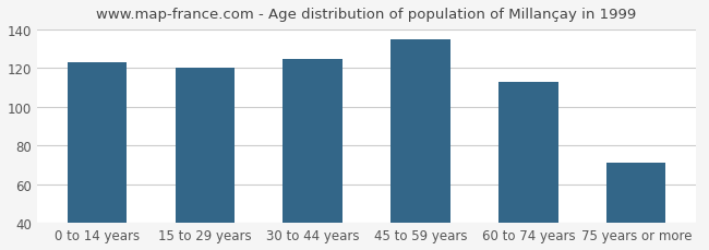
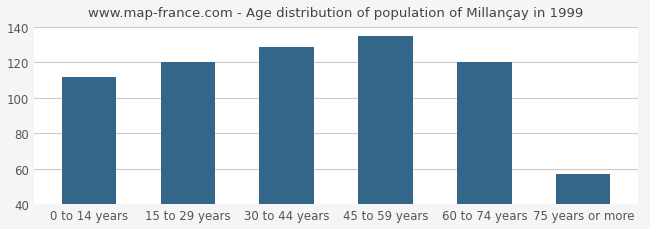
0 to 14 years: 123 -> 112
30 to 44 years: 125 -> 129
60 to 74 years: 113 -> 120
75 years or more: 71 -> 57
